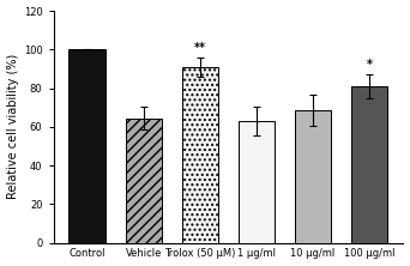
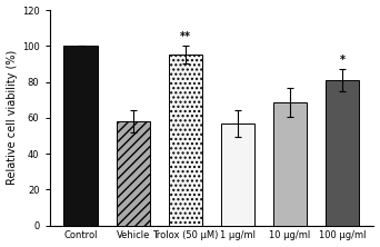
Vehicle: 64 -> 58
Trolox (50 μM): 91 -> 95
1 μg/ml: 63 -> 57
